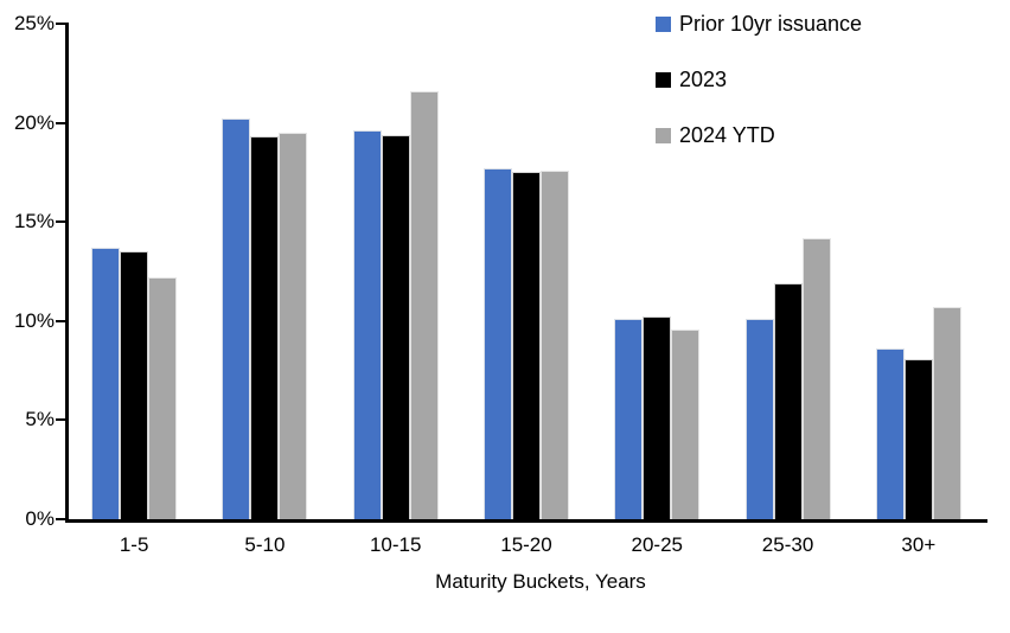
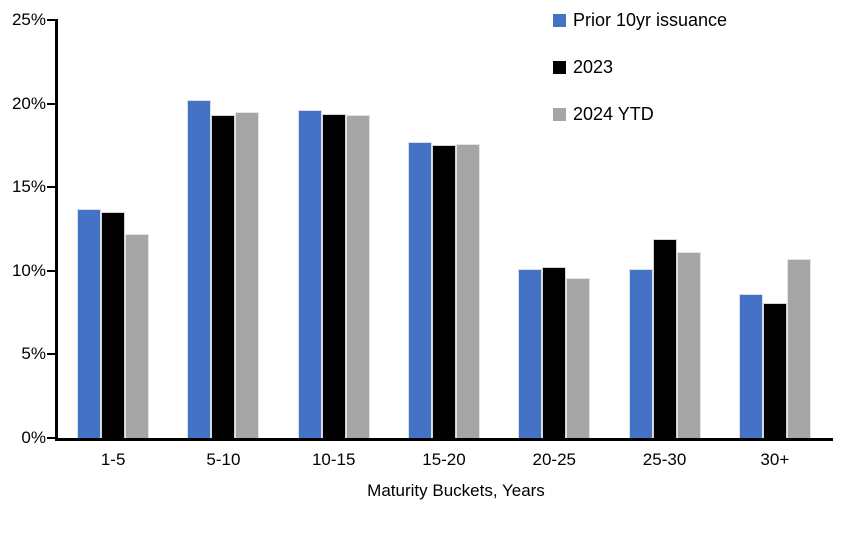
2024 YTD/10-15: 21.6% -> 19.3%
2024 YTD/25-30: 14.2% -> 11.1%
